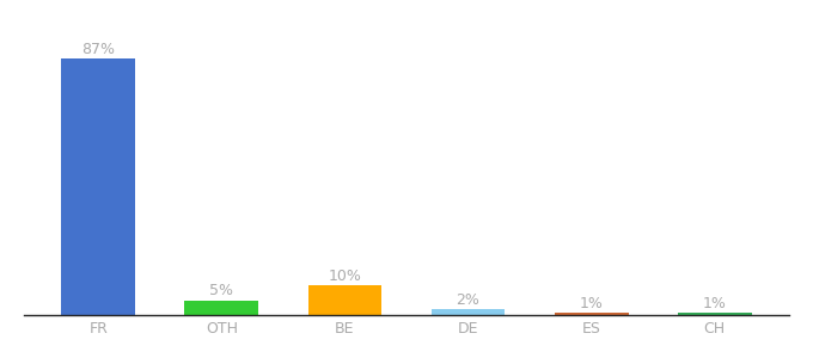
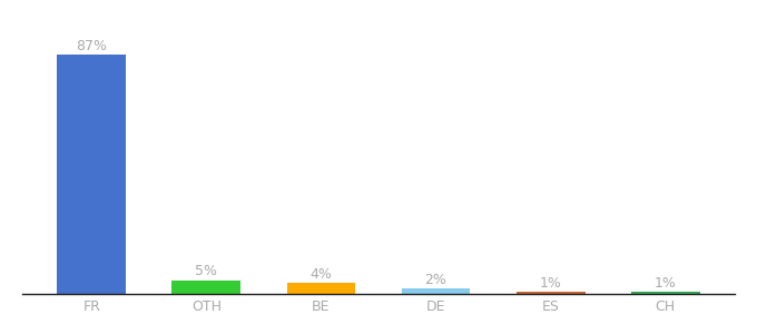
BE: 10% -> 4%
